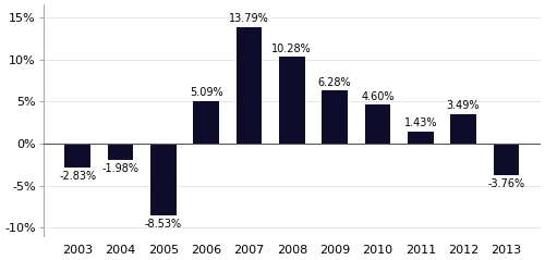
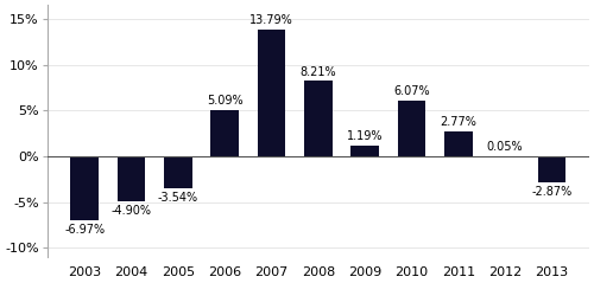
2003: -2.83% -> -6.97%
2004: -1.98% -> -4.90%
2005: -8.53% -> -3.54%
2008: 10.28% -> 8.21%
2009: 6.28% -> 1.19%
2010: 4.60% -> 6.07%
2011: 1.43% -> 2.77%
2012: 3.49% -> 0.05%
2013: -3.76% -> -2.87%
